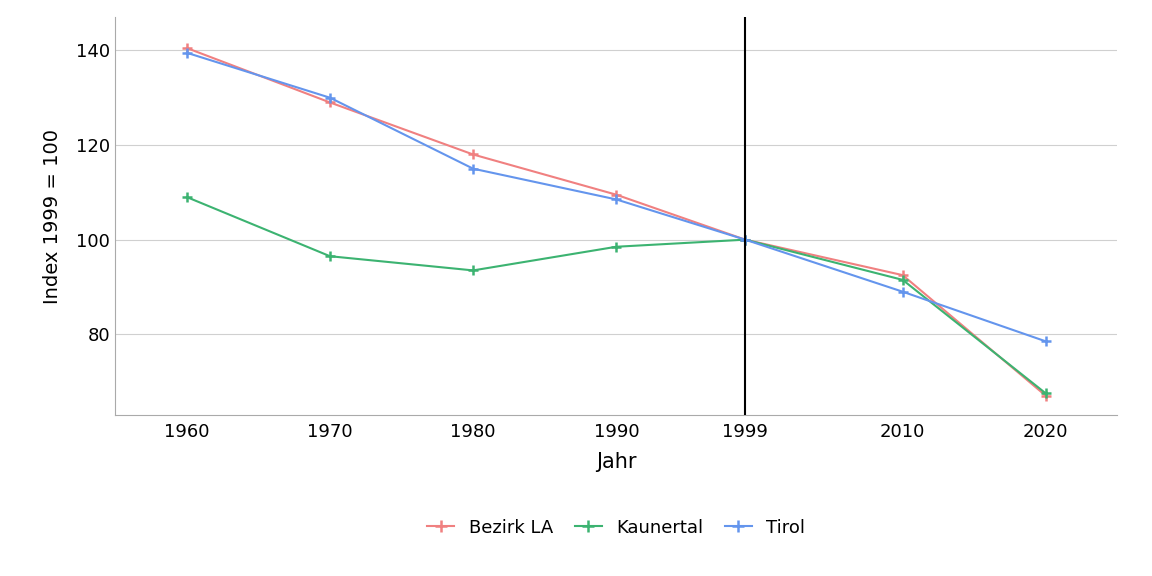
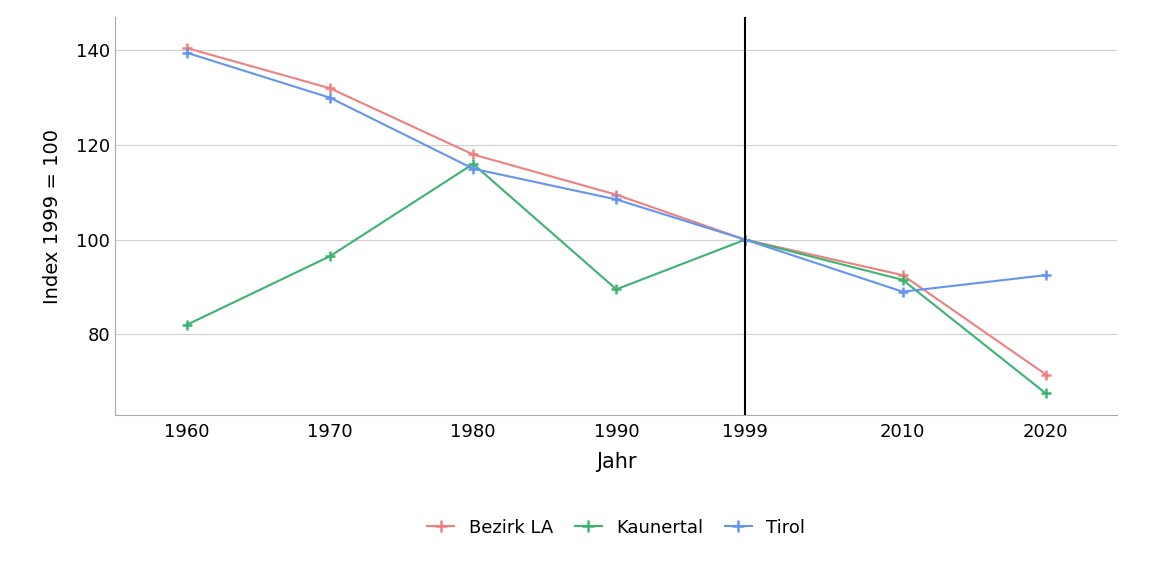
Kaunertal/1960: 109.0 -> 82.0
Bezirk LA/1970: 129.0 -> 132.0
Kaunertal/1980: 93.5 -> 116.0
Kaunertal/1990: 98.5 -> 89.5
Bezirk LA/2020: 67.0 -> 71.5
Tirol/2020: 78.5 -> 92.5
